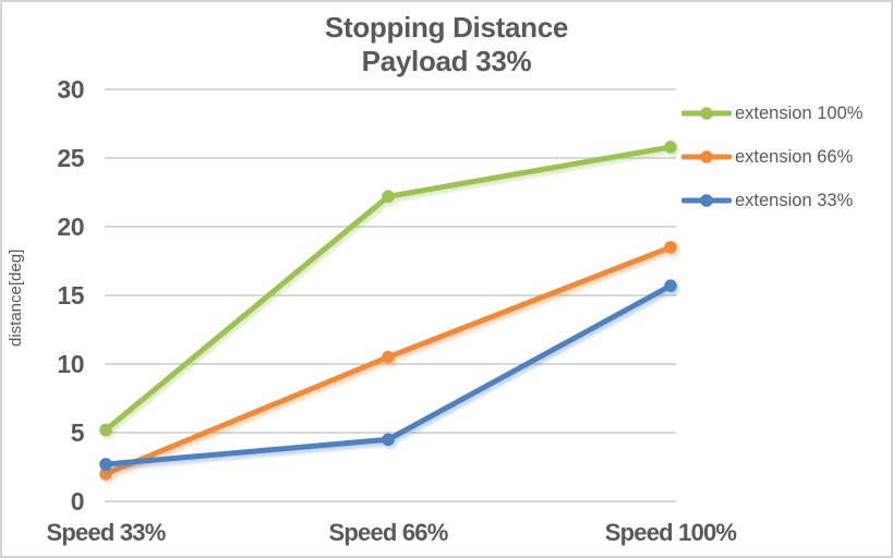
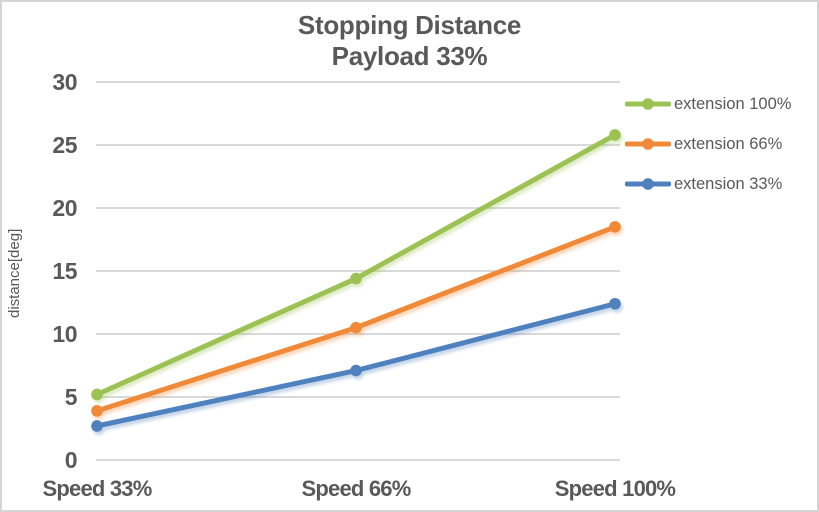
extension 66%/Speed 33%: 2.0 -> 3.9
extension 100%/Speed 66%: 22.2 -> 14.4
extension 33%/Speed 66%: 4.5 -> 7.1
extension 33%/Speed 100%: 15.7 -> 12.4
